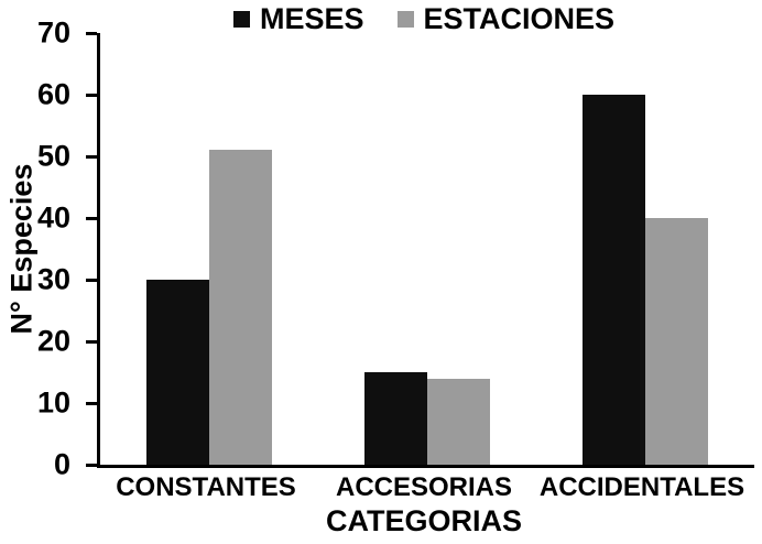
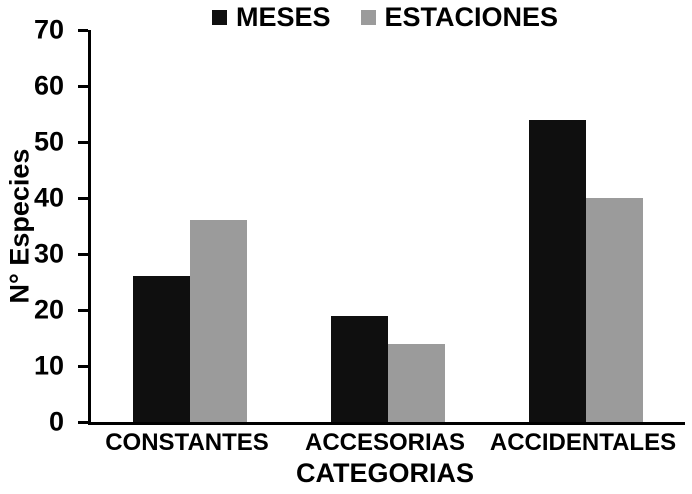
MESES/CONSTANTES: 30 -> 26
ESTACIONES/CONSTANTES: 51 -> 36
MESES/ACCESORIAS: 15 -> 19
MESES/ACCIDENTALES: 60 -> 54
